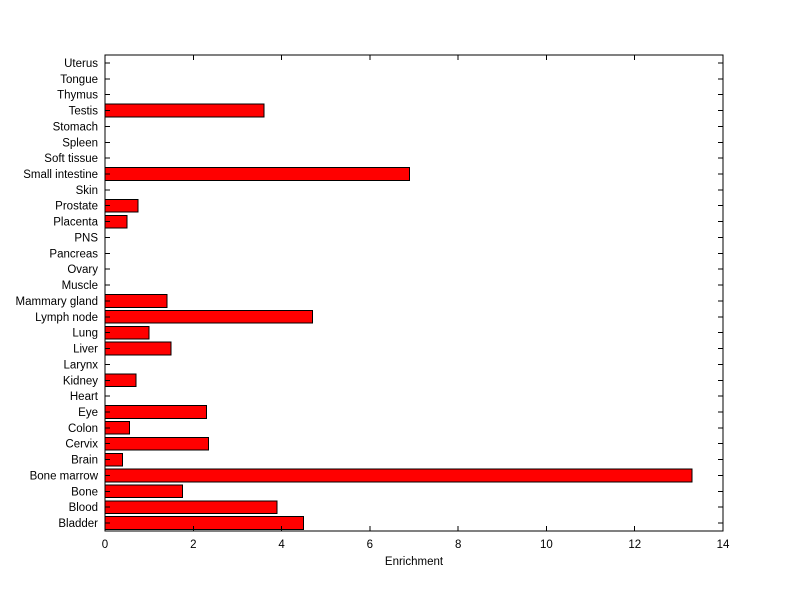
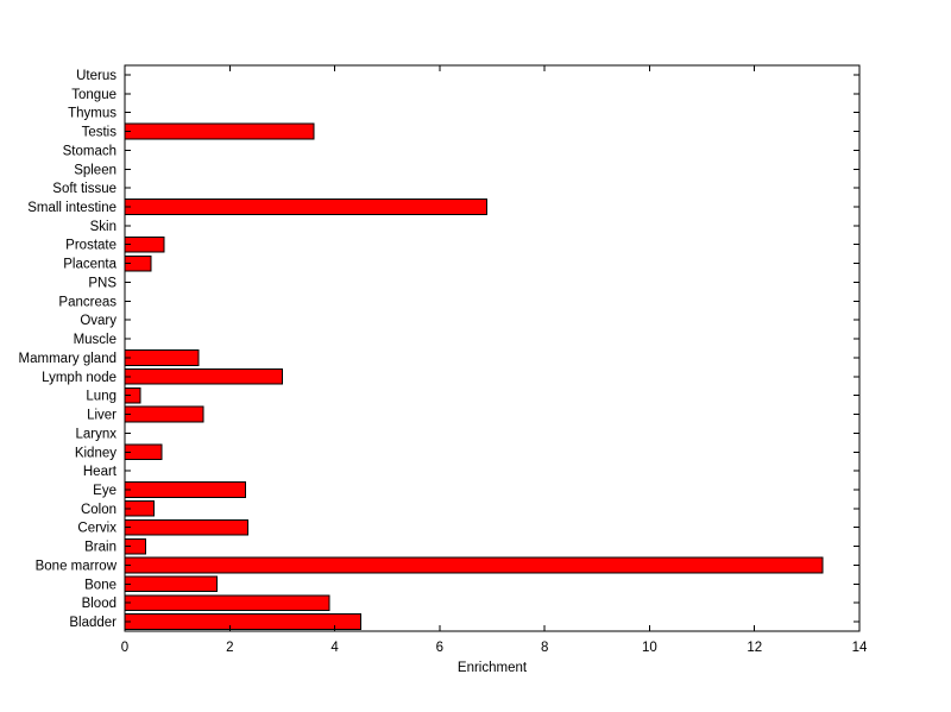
Lymph node: 4.7 -> 3.0
Lung: 1.0 -> 0.3
